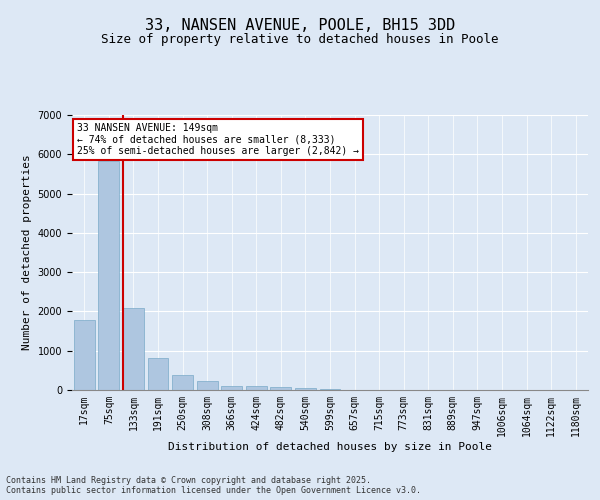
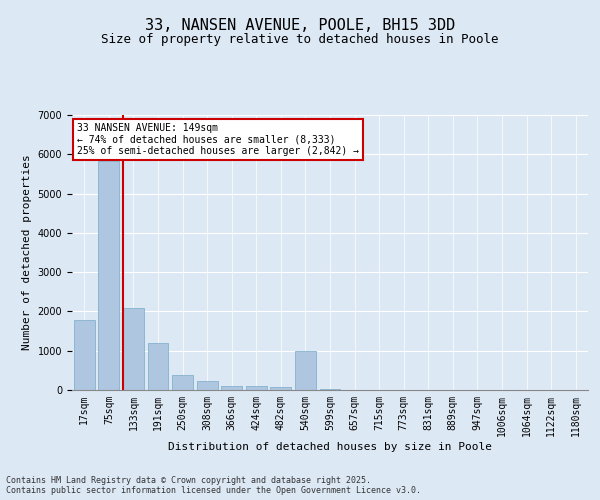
191sqm: 820 -> 1200
540sqm: 60 -> 1000
